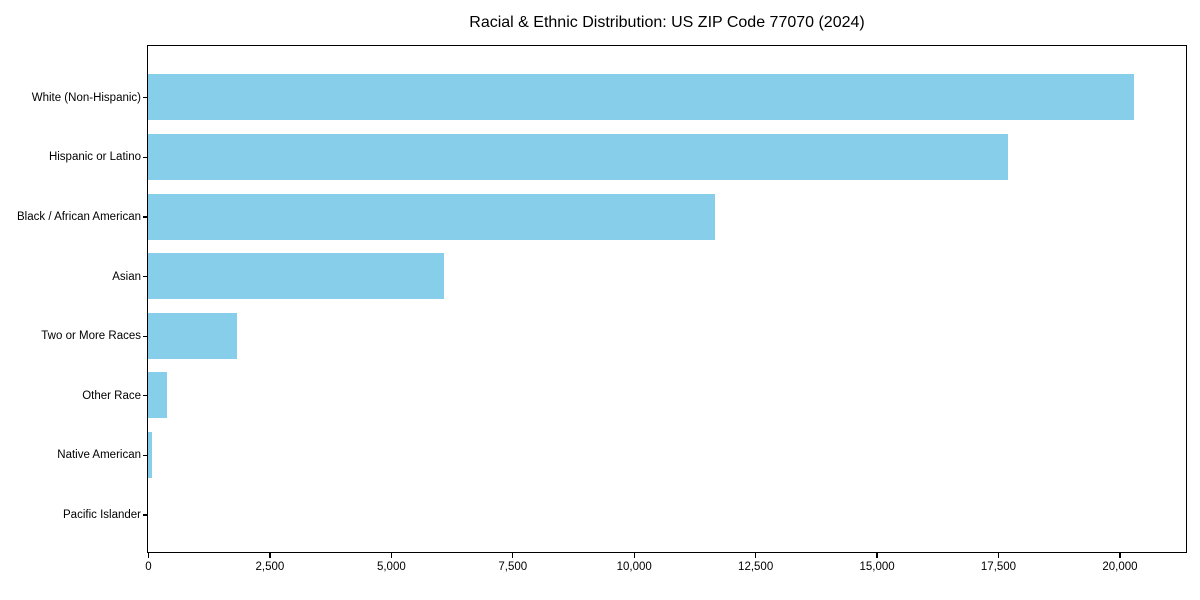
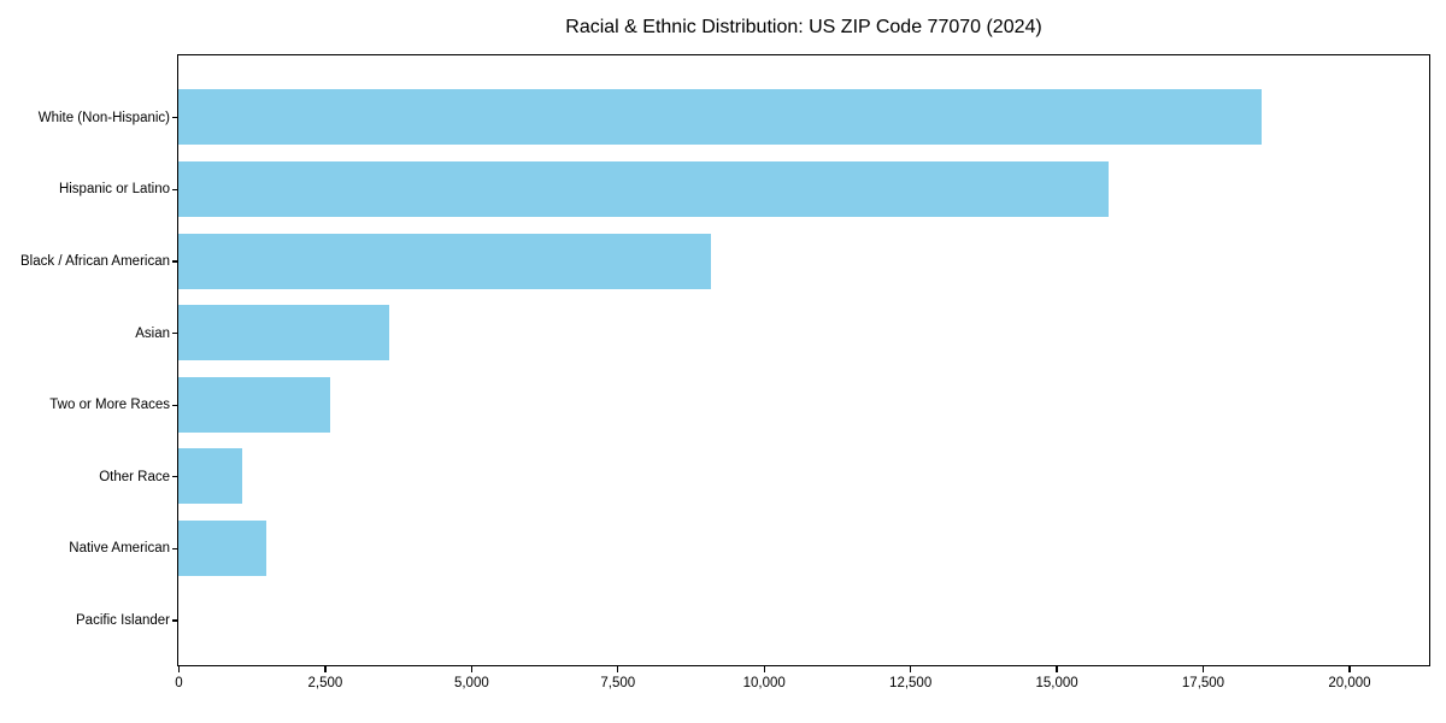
White (Non-Hispanic): 20300 -> 18500
Hispanic or Latino: 17700 -> 15900
Black / African American: 11700 -> 9100
Asian: 6100 -> 3600
Two or More Races: 1800 -> 2600
Other Race: 400 -> 1100
Native American: 100 -> 1500
